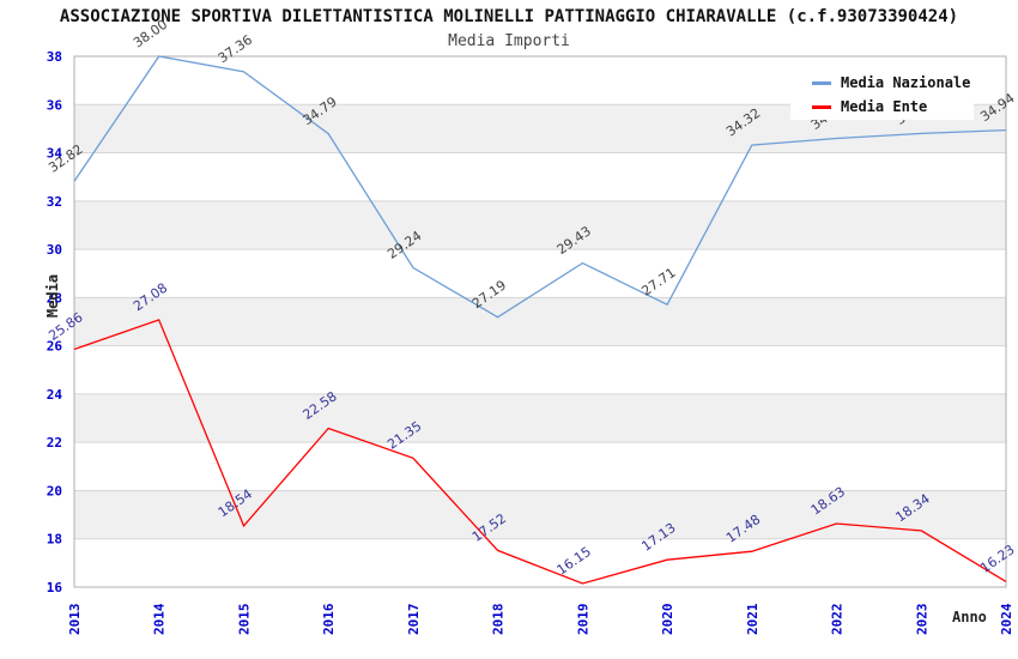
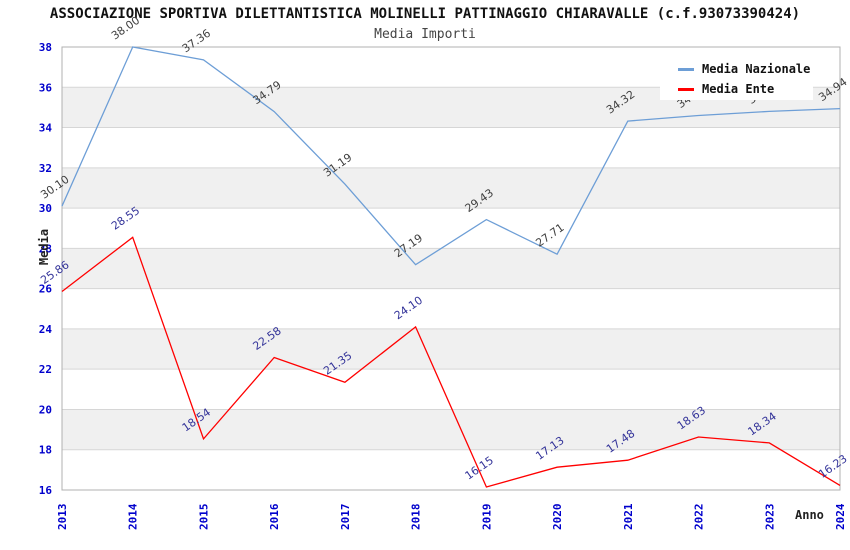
Media Nazionale/2013: 32.82 -> 30.10
Media Ente/2014: 27.08 -> 28.55
Media Nazionale/2017: 29.24 -> 31.19
Media Ente/2018: 17.52 -> 24.10
